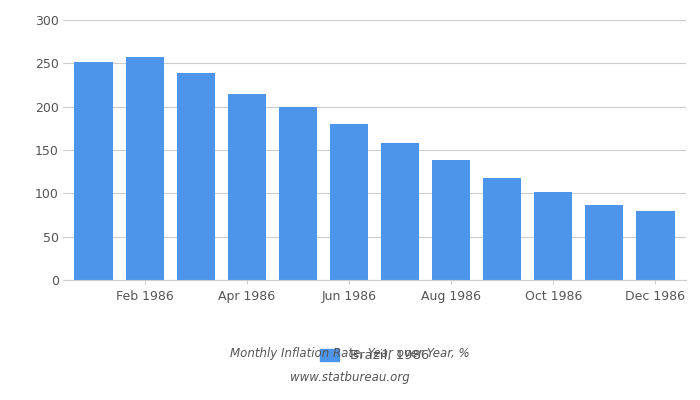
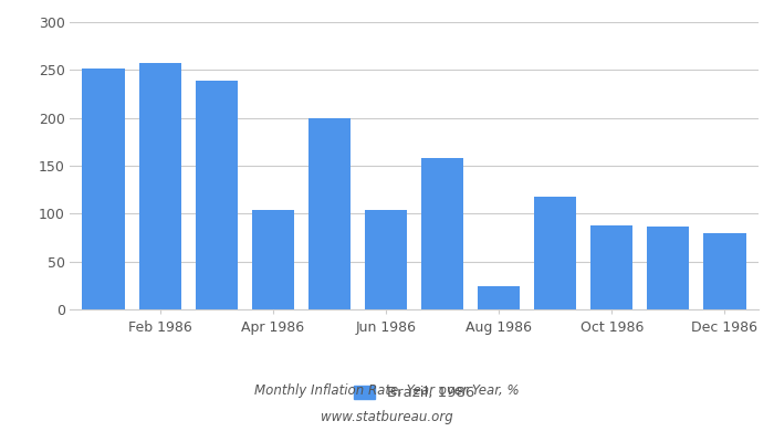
Apr 1986: 215 -> 104
Jun 1986: 180 -> 104
Aug 1986: 138 -> 24
Oct 1986: 101 -> 88
